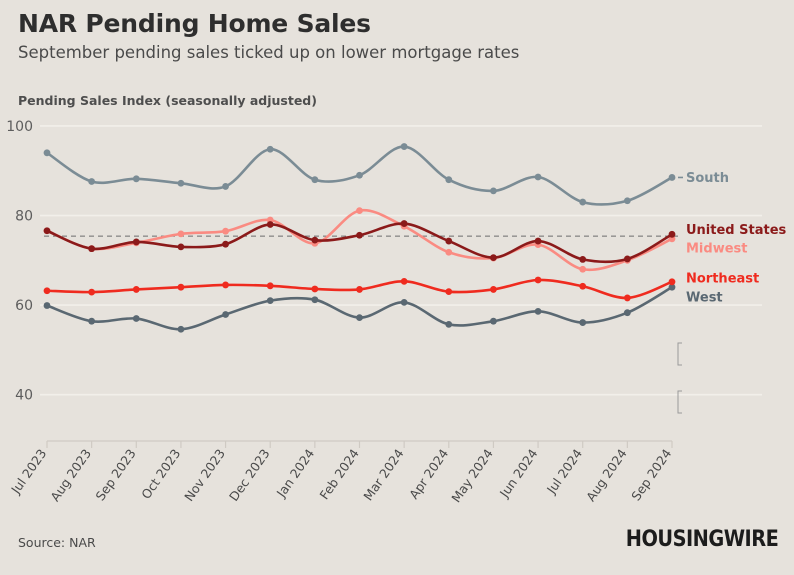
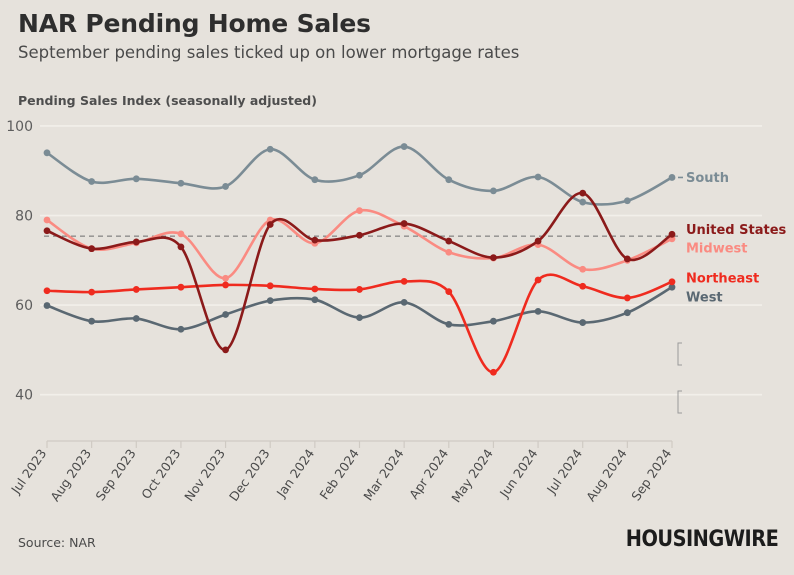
Midwest/Jul 2023: 77 -> 79
United States/Nov 2023: 74 -> 50
Midwest/Nov 2023: 76 -> 66
Northeast/May 2024: 64 -> 45
United States/Jul 2024: 70 -> 85
